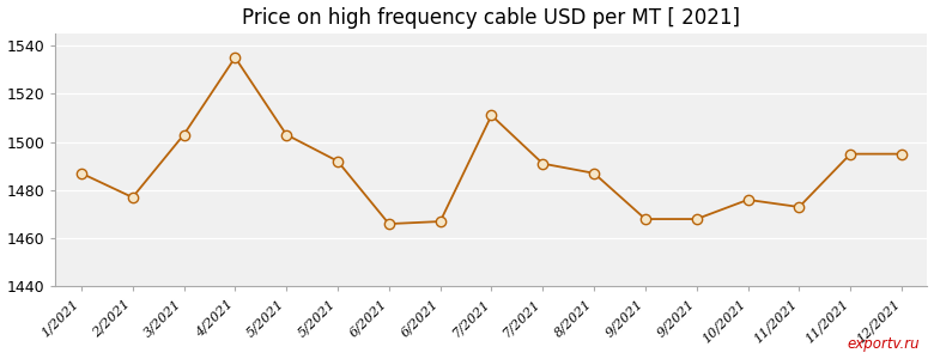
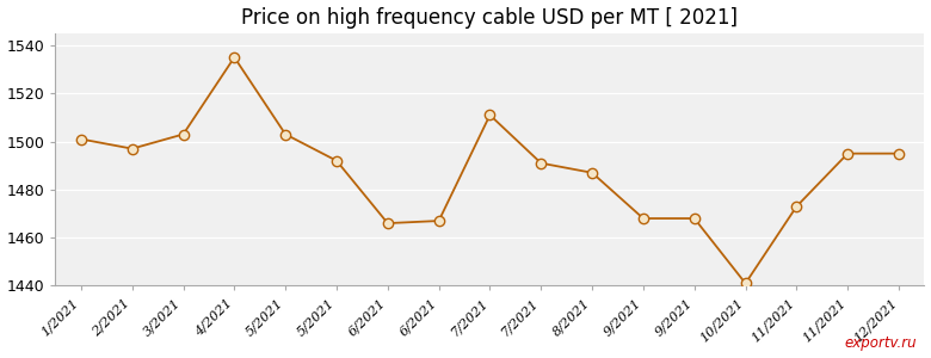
1/2021: 1487 -> 1501
2/2021: 1477 -> 1497
10/2021: 1476 -> 1441
